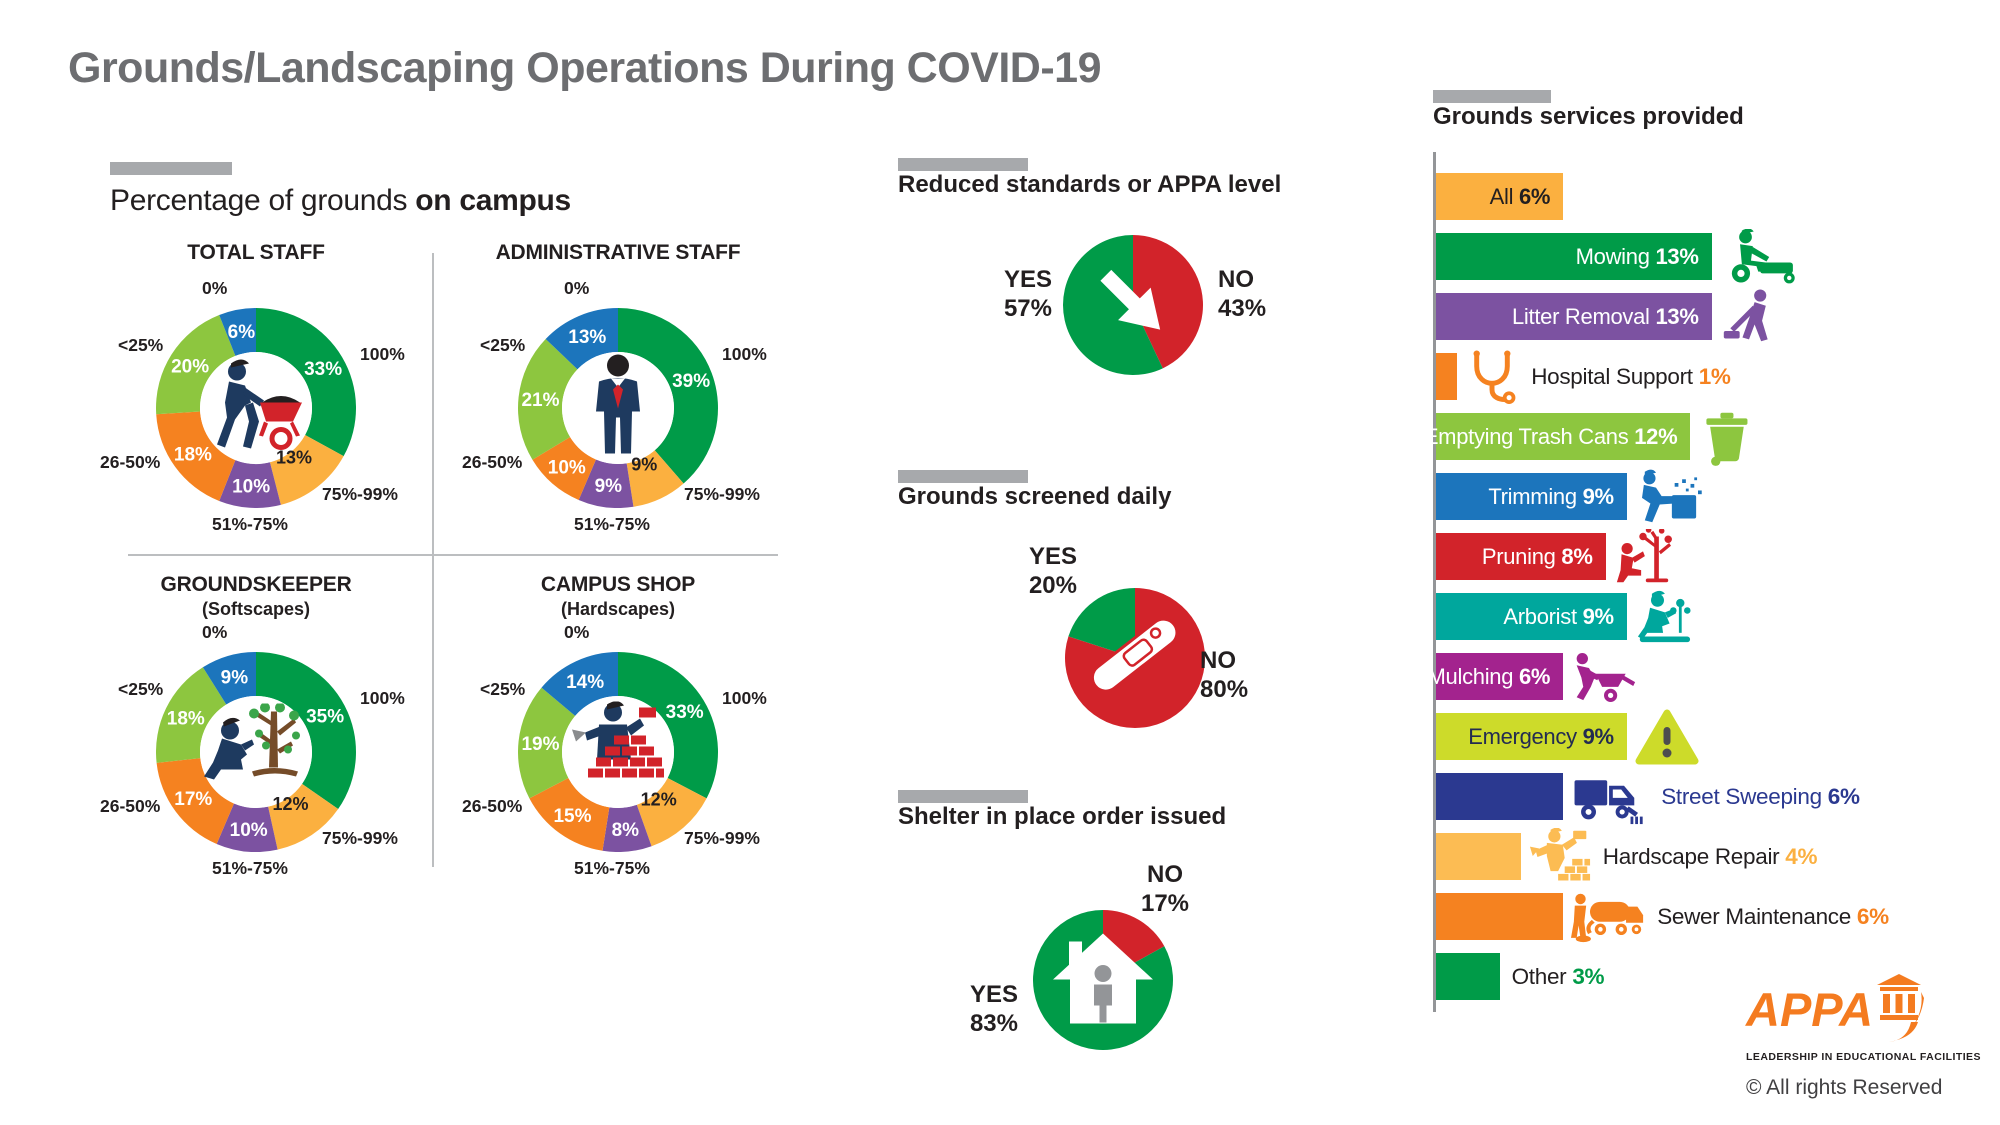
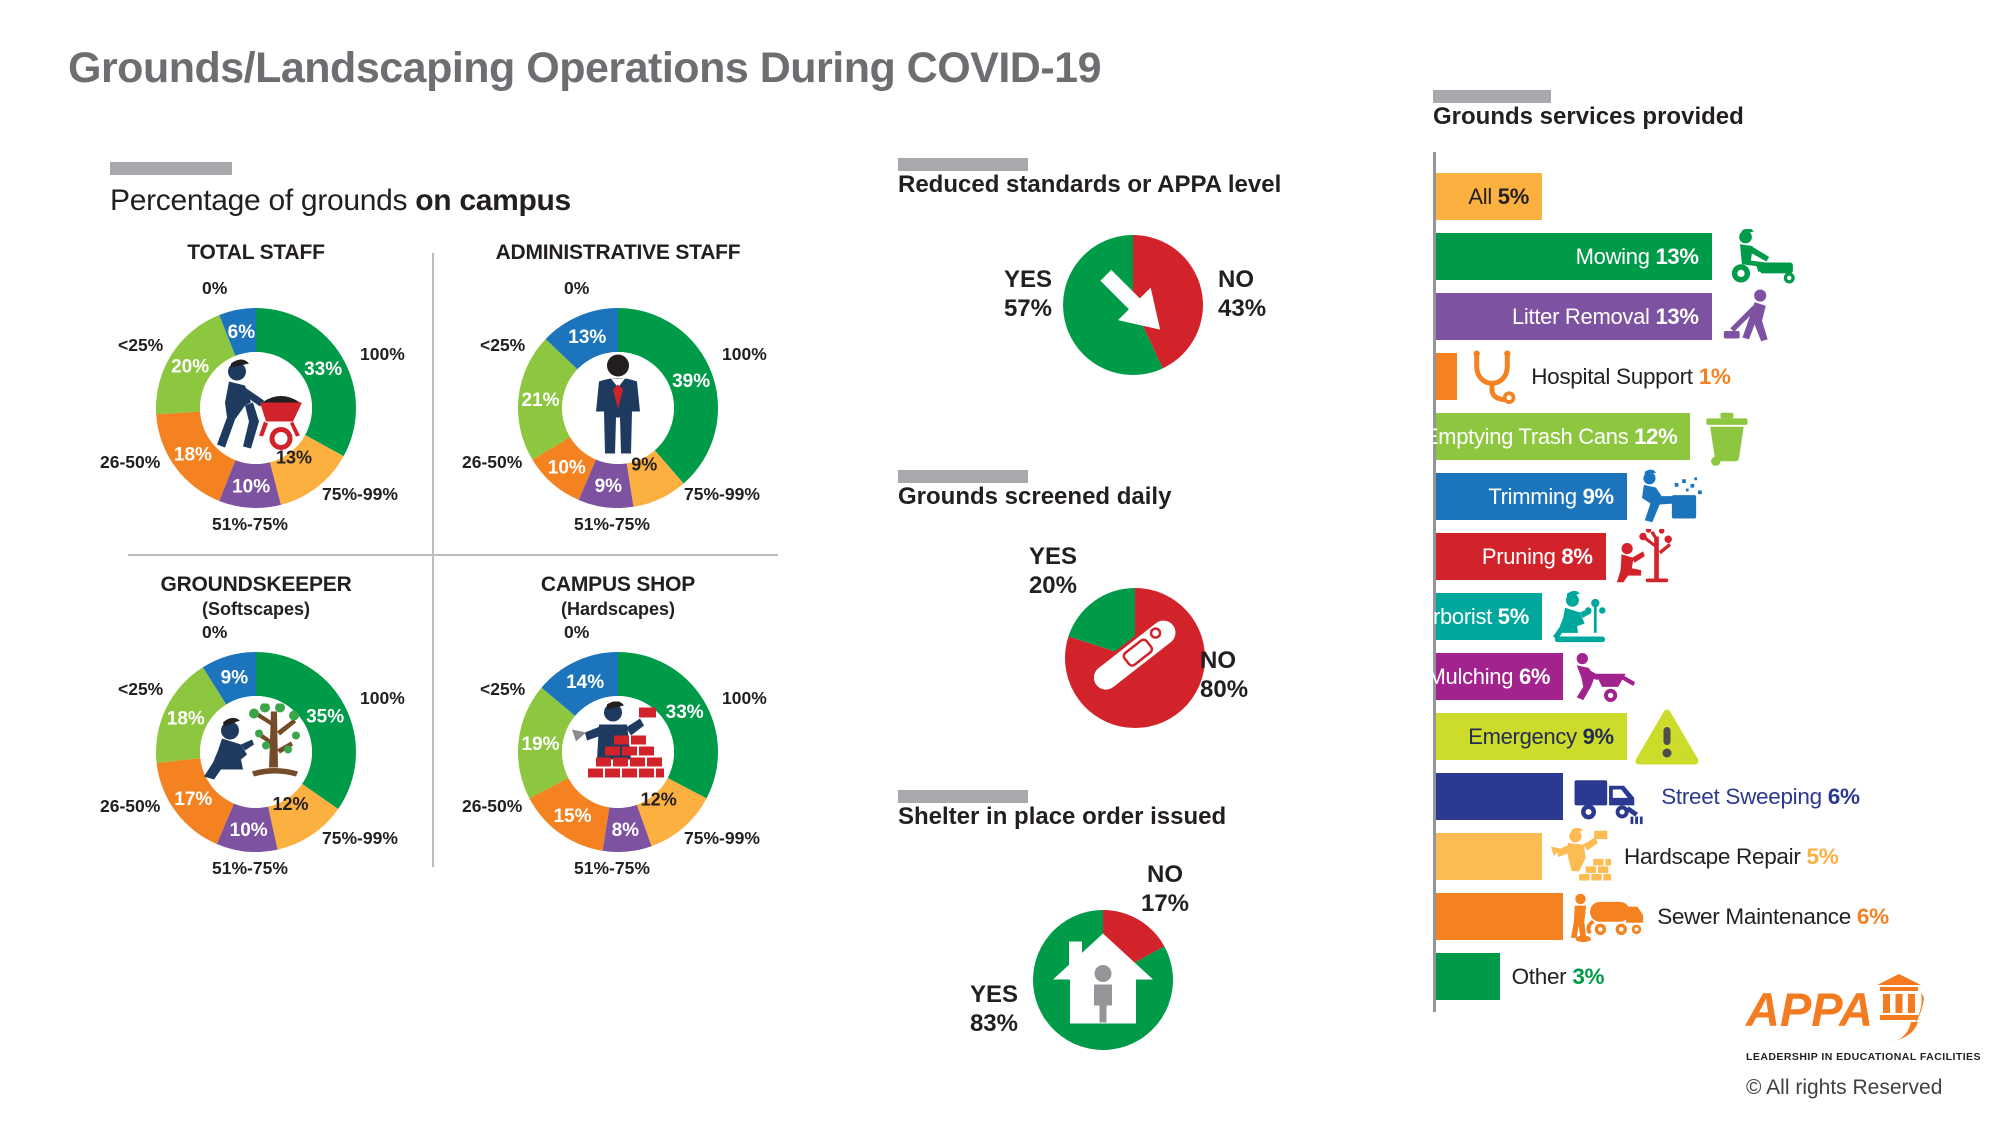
Grounds services provided/All: 6% -> 5%
Grounds services provided/Arborist: 9% -> 5%
Grounds services provided/Hardscape Repair: 4% -> 5%
